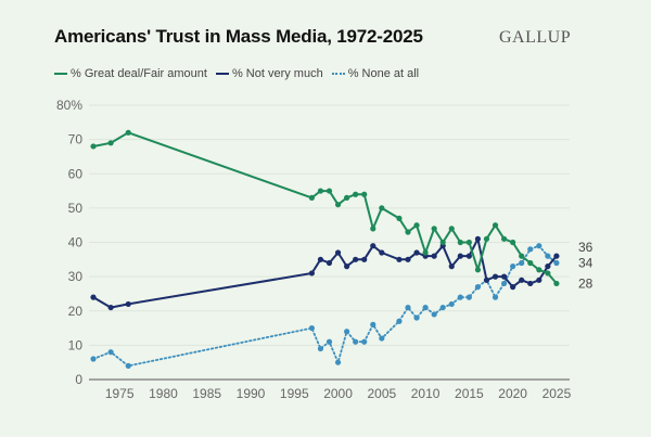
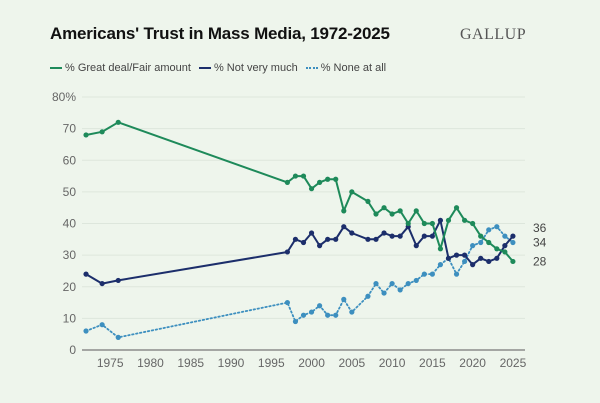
% None at all/2000: 5% -> 12%
% Great deal/Fair amount/2010: 37% -> 43%
